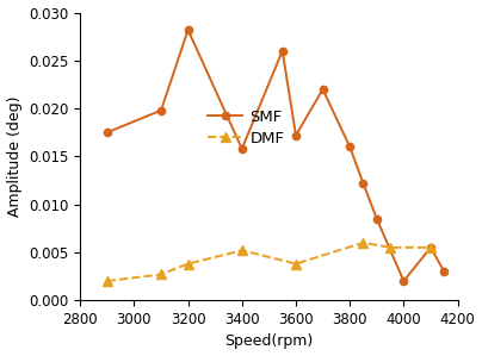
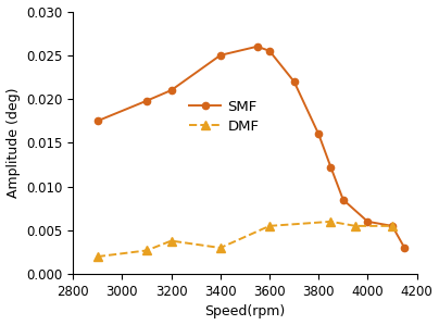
SMF/3200: 0.0282 -> 0.0210
SMF/3400: 0.0158 -> 0.0250
DMF/3400: 0.0052 -> 0.0030
SMF/3600: 0.0172 -> 0.0255
DMF/3600: 0.0038 -> 0.0055
SMF/4000: 0.0020 -> 0.0060
